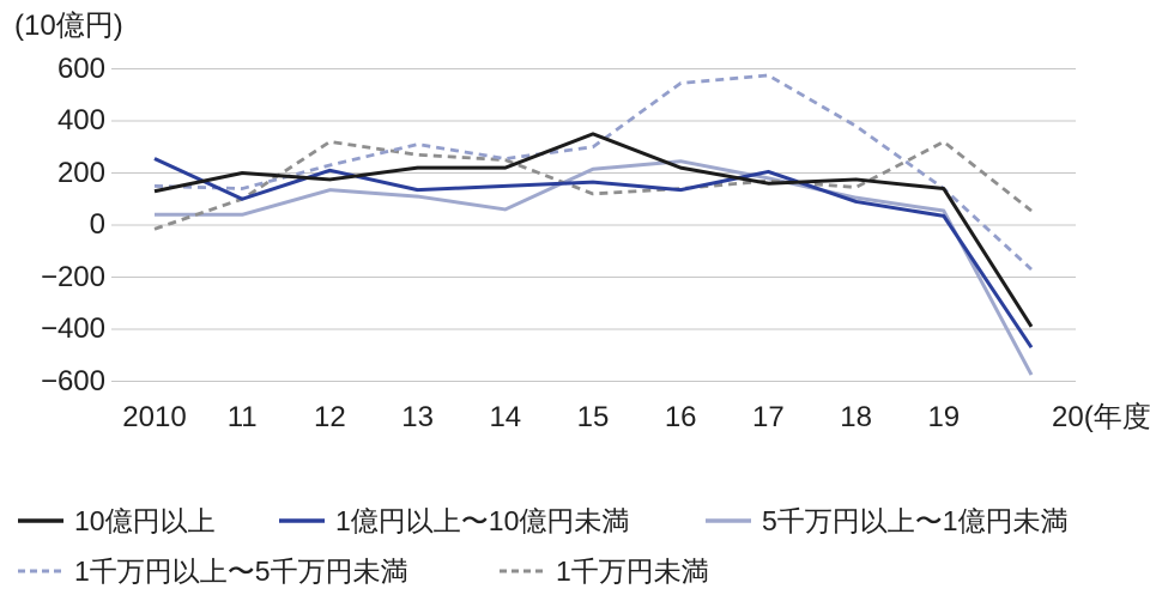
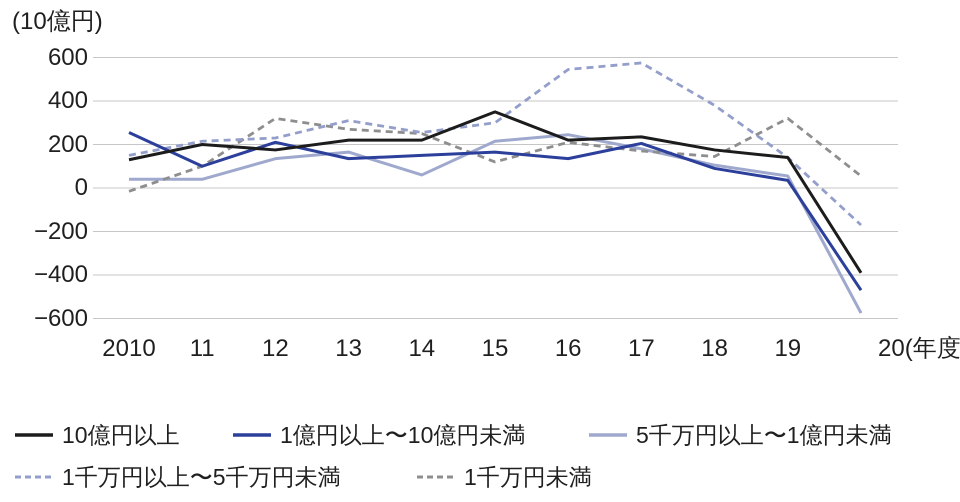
1千万円以上〜5千万円未満/11: 140 -> 220
5千万円以上〜1億円未満/13: 110 -> 160
1千万円未満/16: 140 -> 210
10億円以上/17: 160 -> 240
